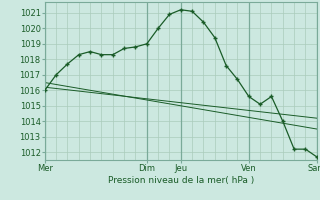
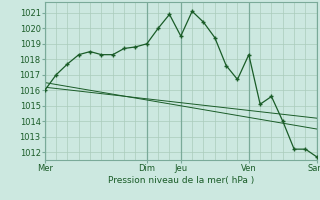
Jeu: 1021.2 -> 1019.5
Ven: 1015.6 -> 1018.3
